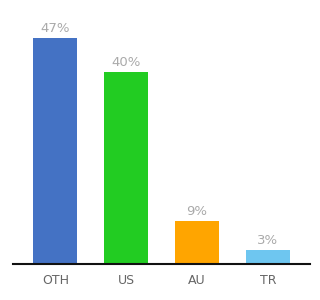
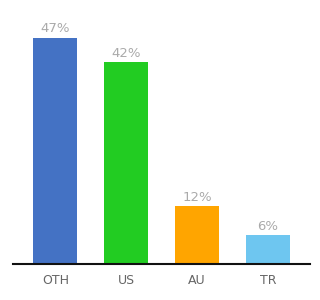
US: 40% -> 42%
AU: 9% -> 12%
TR: 3% -> 6%
